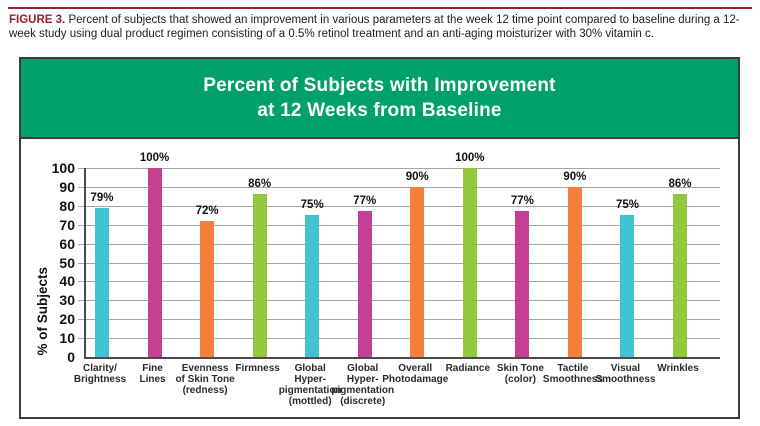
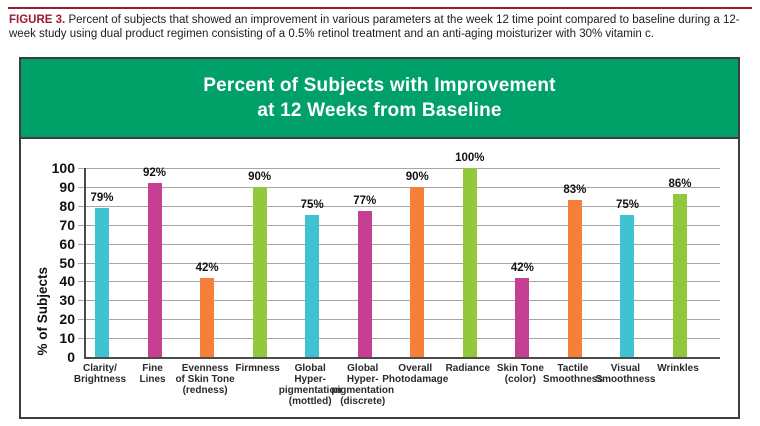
Fine Lines: 100% -> 92%
Evenness of Skin Tone (redness): 72% -> 42%
Firmness: 86% -> 90%
Skin Tone (color): 77% -> 42%
Tactile Smoothness: 90% -> 83%
